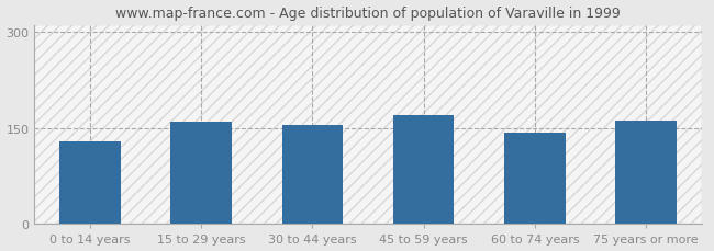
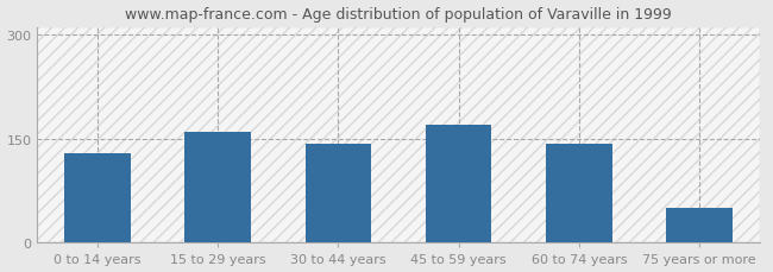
30 to 44 years: 154 -> 143
75 years or more: 162 -> 50
